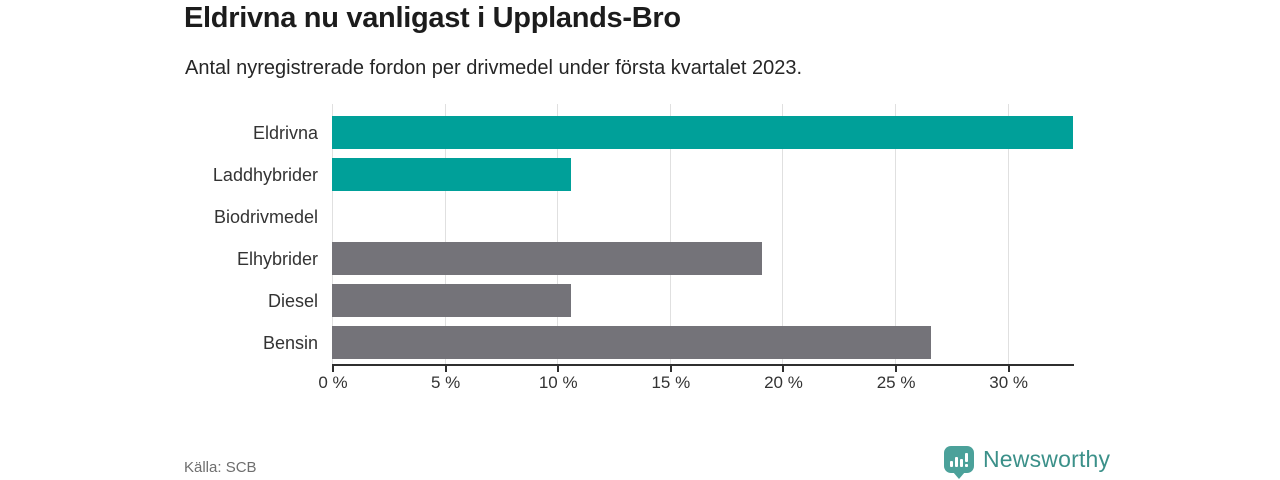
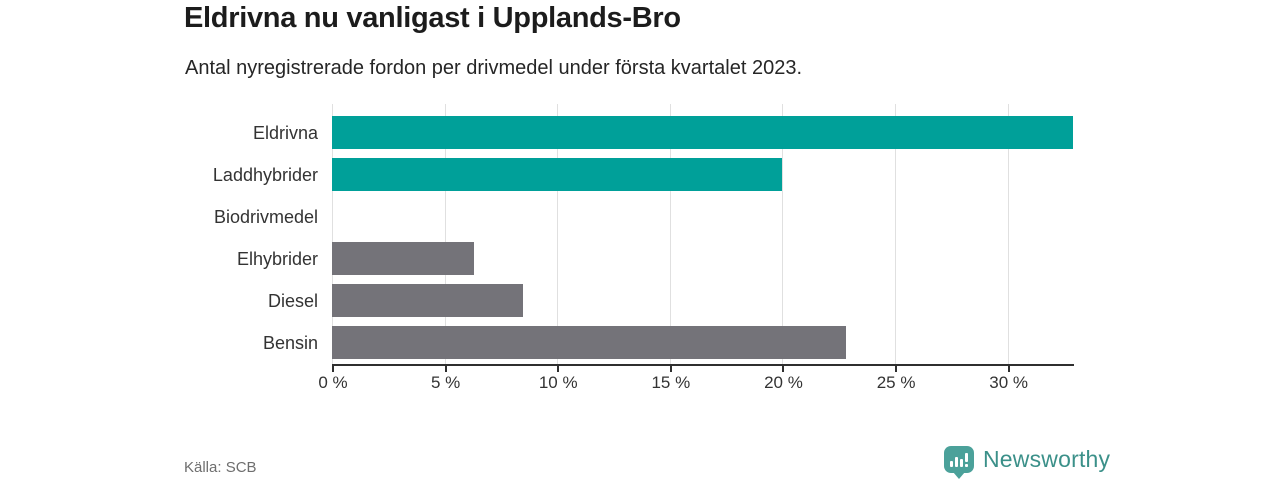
Laddhybrider: 10.6% -> 20.0%
Elhybrider: 19.1% -> 6.3%
Diesel: 10.6% -> 8.5%
Bensin: 26.6% -> 22.8%
